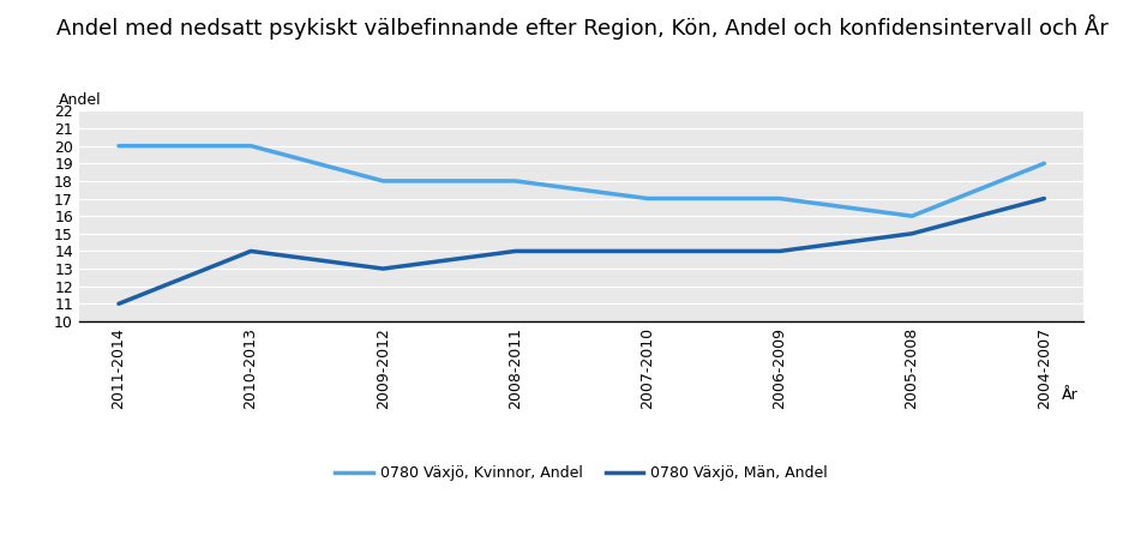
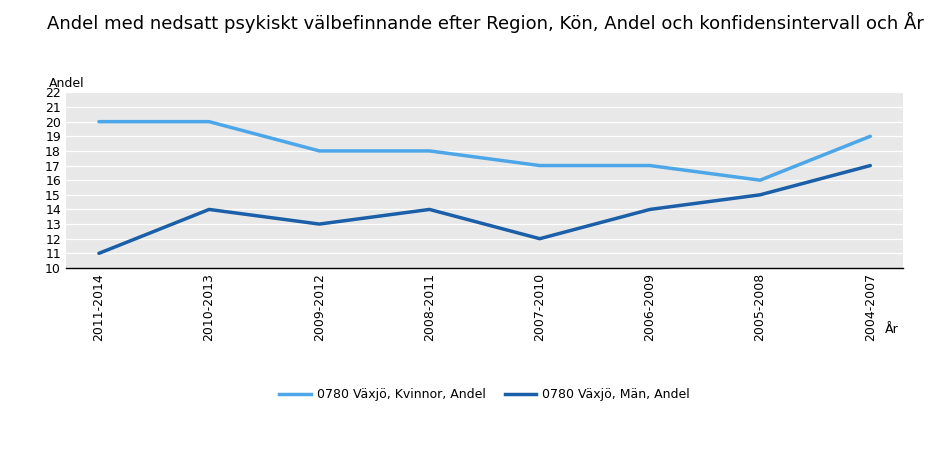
0780 Växjö, Män, Andel/2007-2010: 14 -> 12
